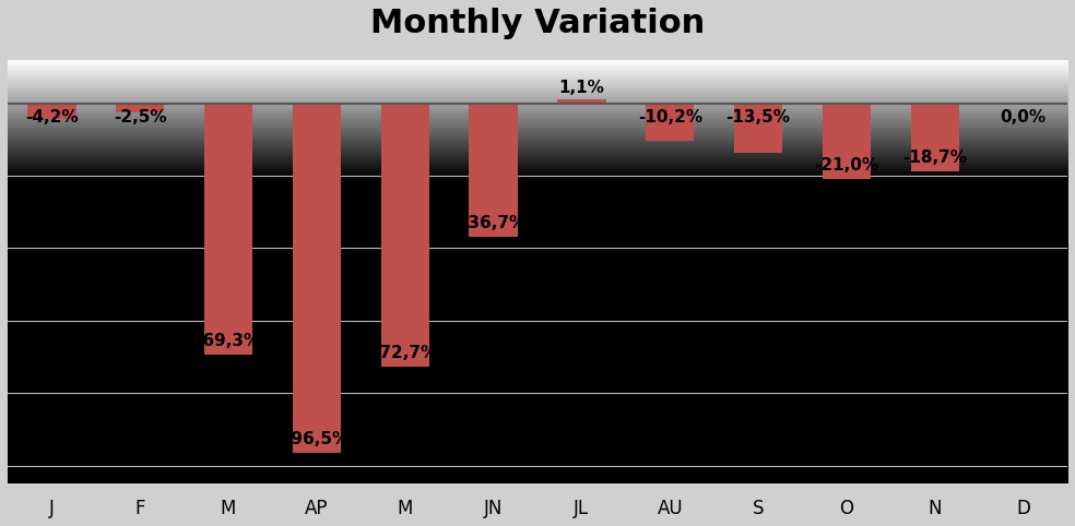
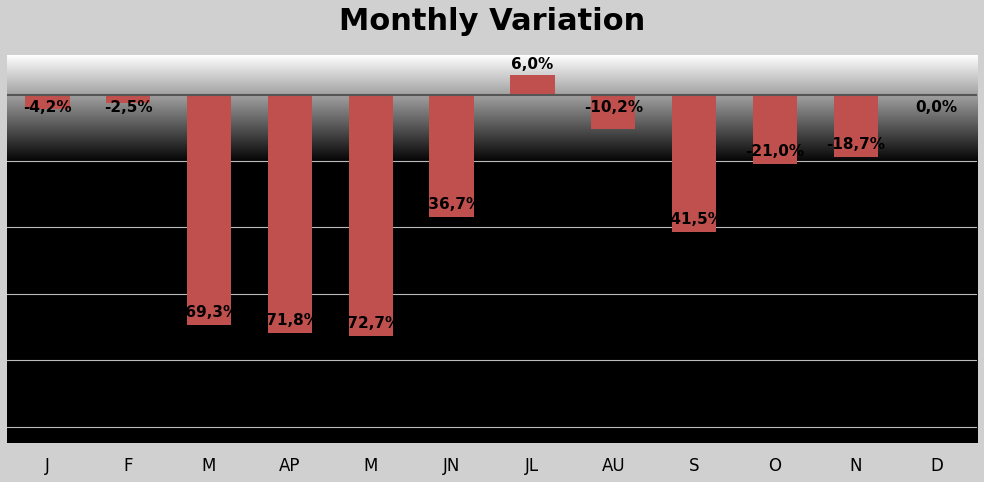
AP: -96,5% -> -71,8%
JL: 1,1% -> 6,0%
S: -13,5% -> -41,5%
